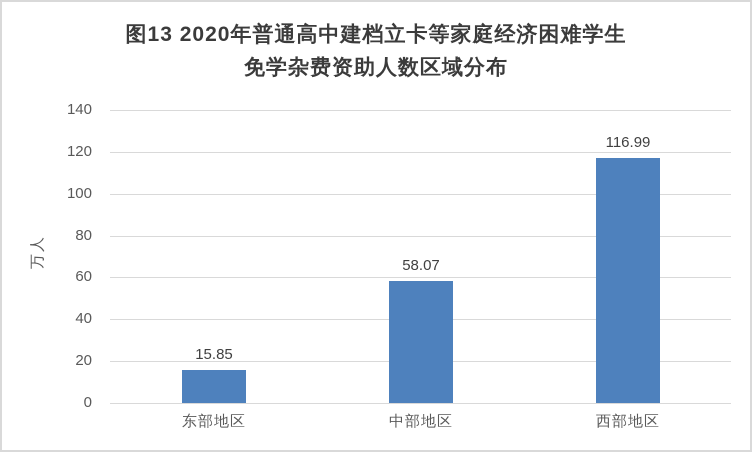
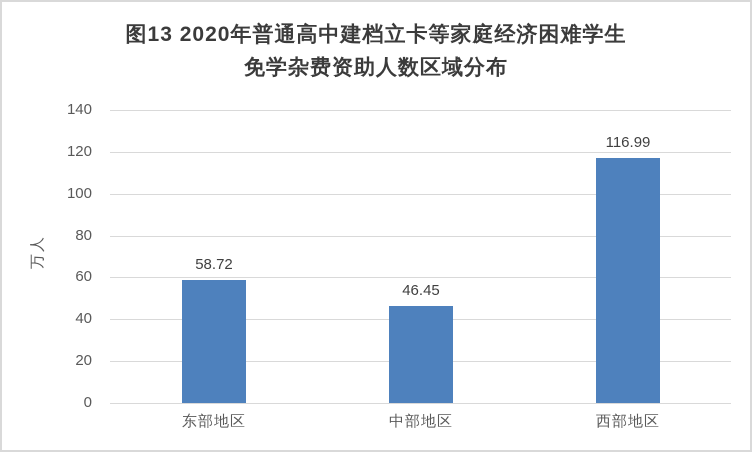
东部地区: 15.85 -> 58.72
中部地区: 58.07 -> 46.45
